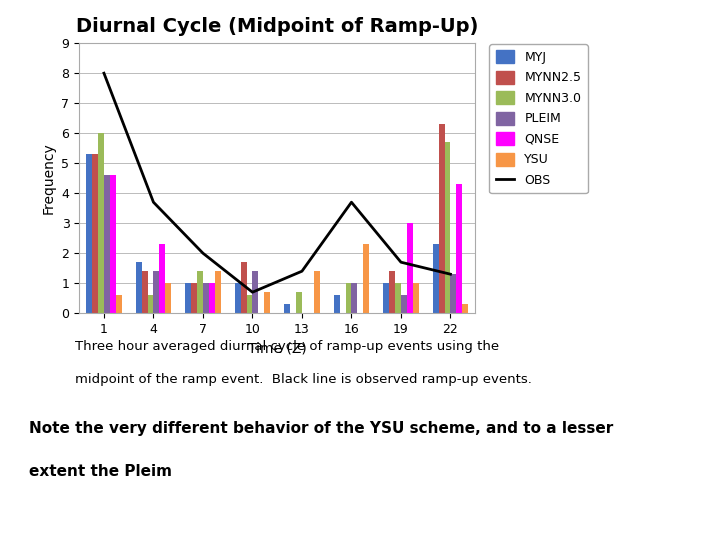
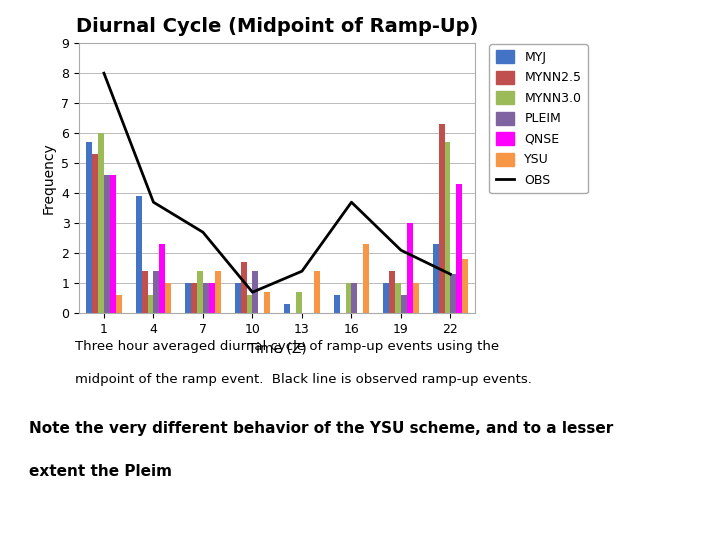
MYJ/1: 5.3 -> 5.7
MYJ/4: 1.7 -> 3.9
OBS/7: 2.0 -> 2.7
OBS/19: 1.7 -> 2.1
YSU/22: 0.3 -> 1.8
